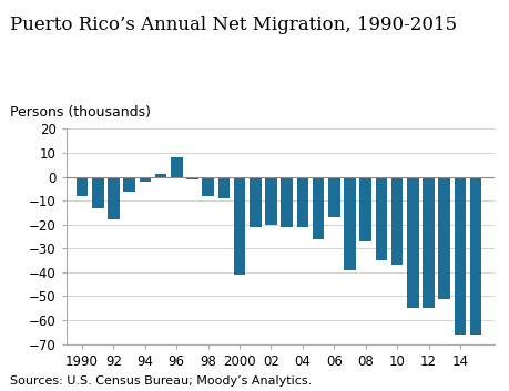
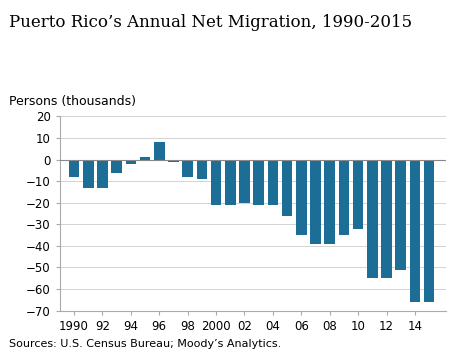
92: -18 -> -13
2000: -41 -> -21
06: -17 -> -35
08: -27 -> -39
10: -37 -> -32
